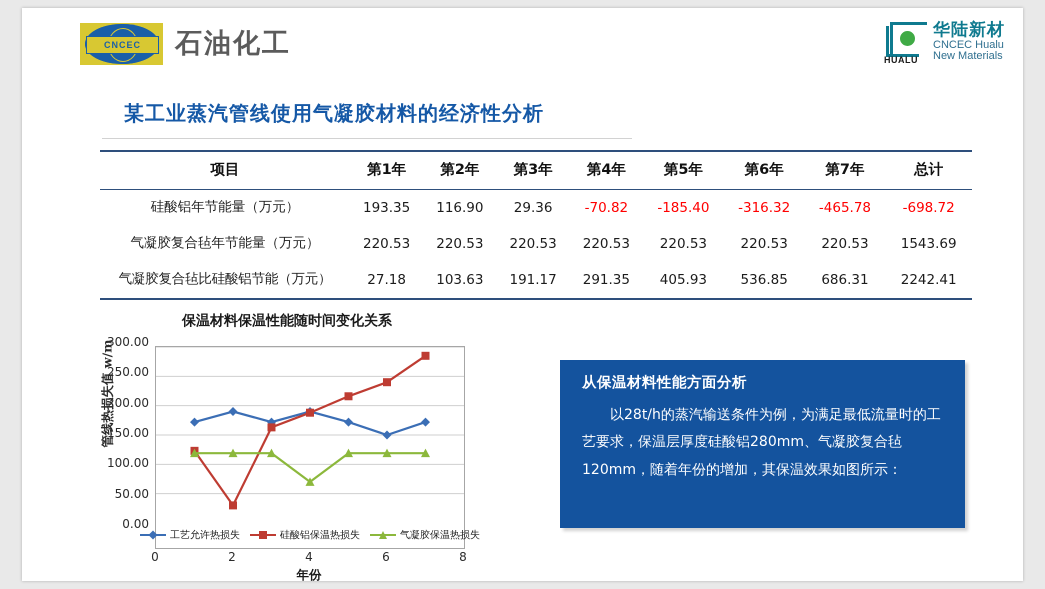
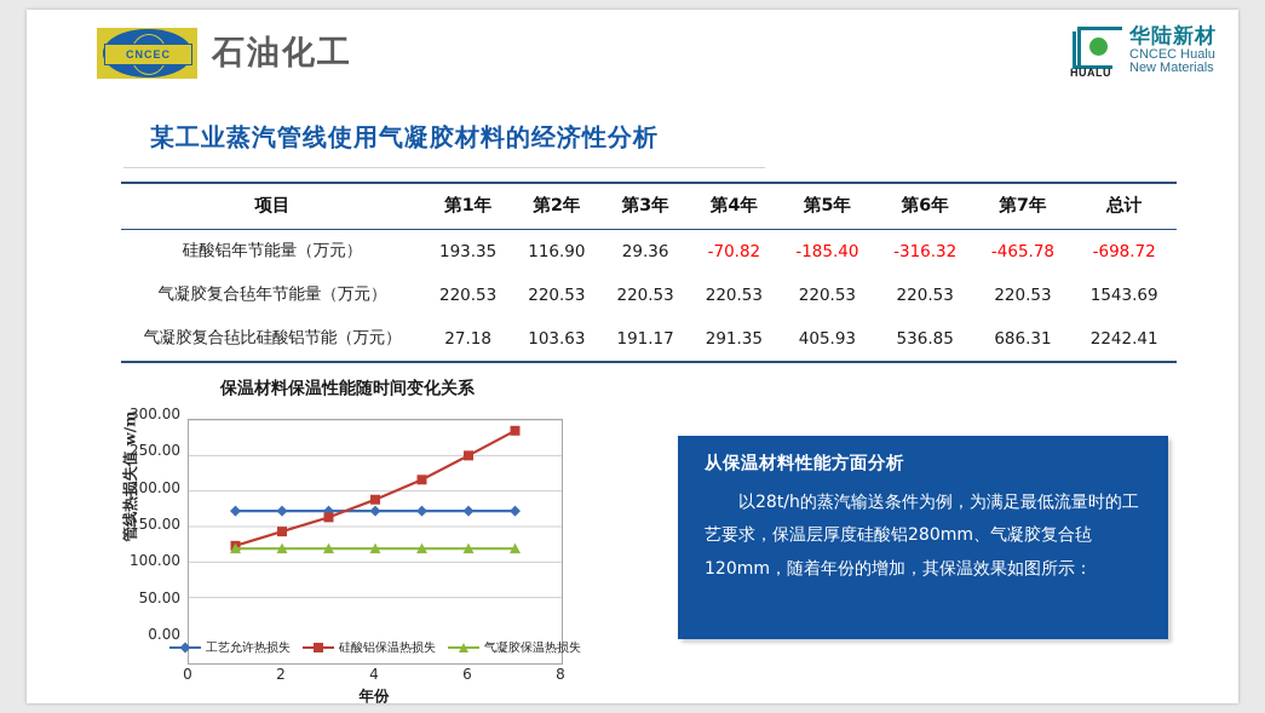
工艺允许热损失/2: 190 -> 170
硅酸铝保温热损失/2: 30 -> 140
工艺允许热损失/4: 190 -> 170
气凝胶保温热损失/4: 70 -> 120
工艺允许热损失/6: 150 -> 170
硅酸铝保温热损失/6: 240 -> 250
